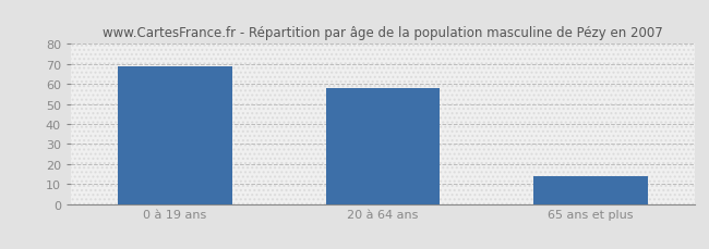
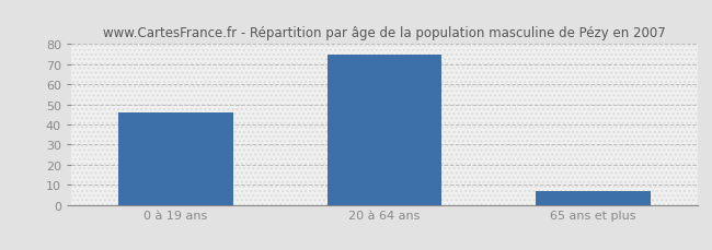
0 à 19 ans: 69 -> 46
20 à 64 ans: 58 -> 75
65 ans et plus: 14 -> 7
